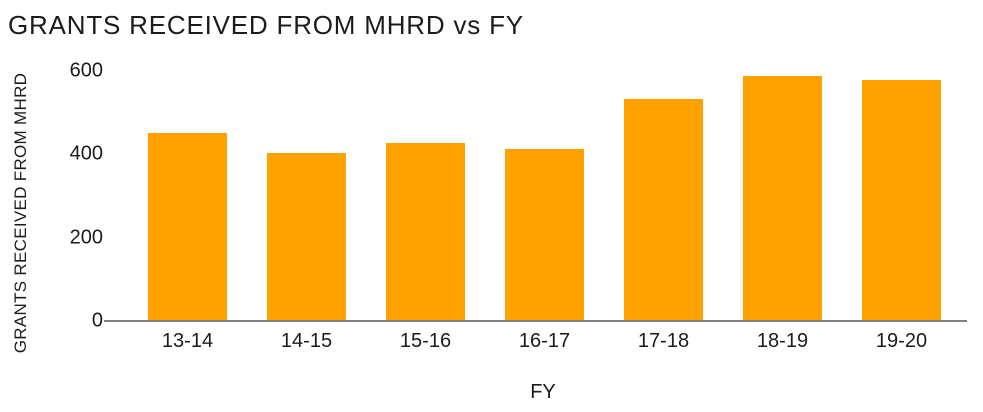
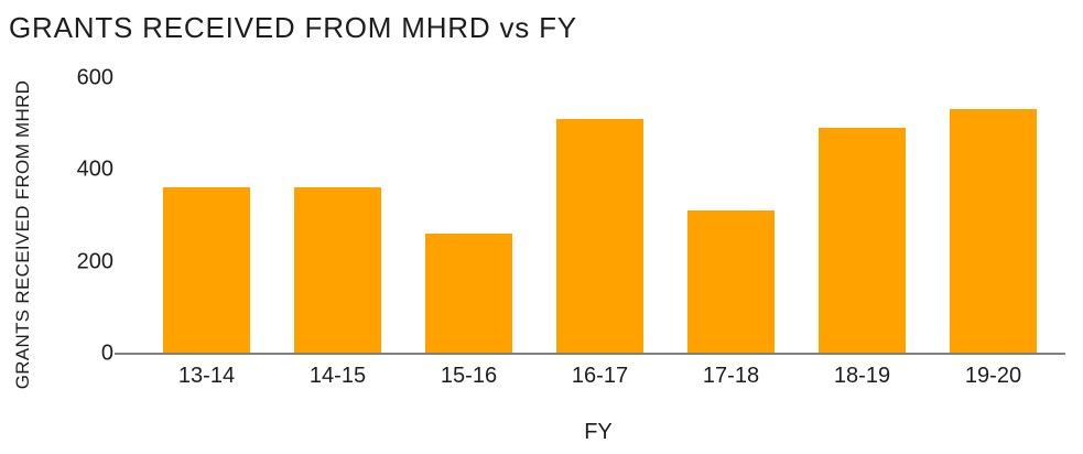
13-14: 450 -> 360
14-15: 400 -> 360
15-16: 420 -> 260
16-17: 410 -> 510
17-18: 530 -> 310
18-19: 580 -> 490
19-20: 580 -> 530
